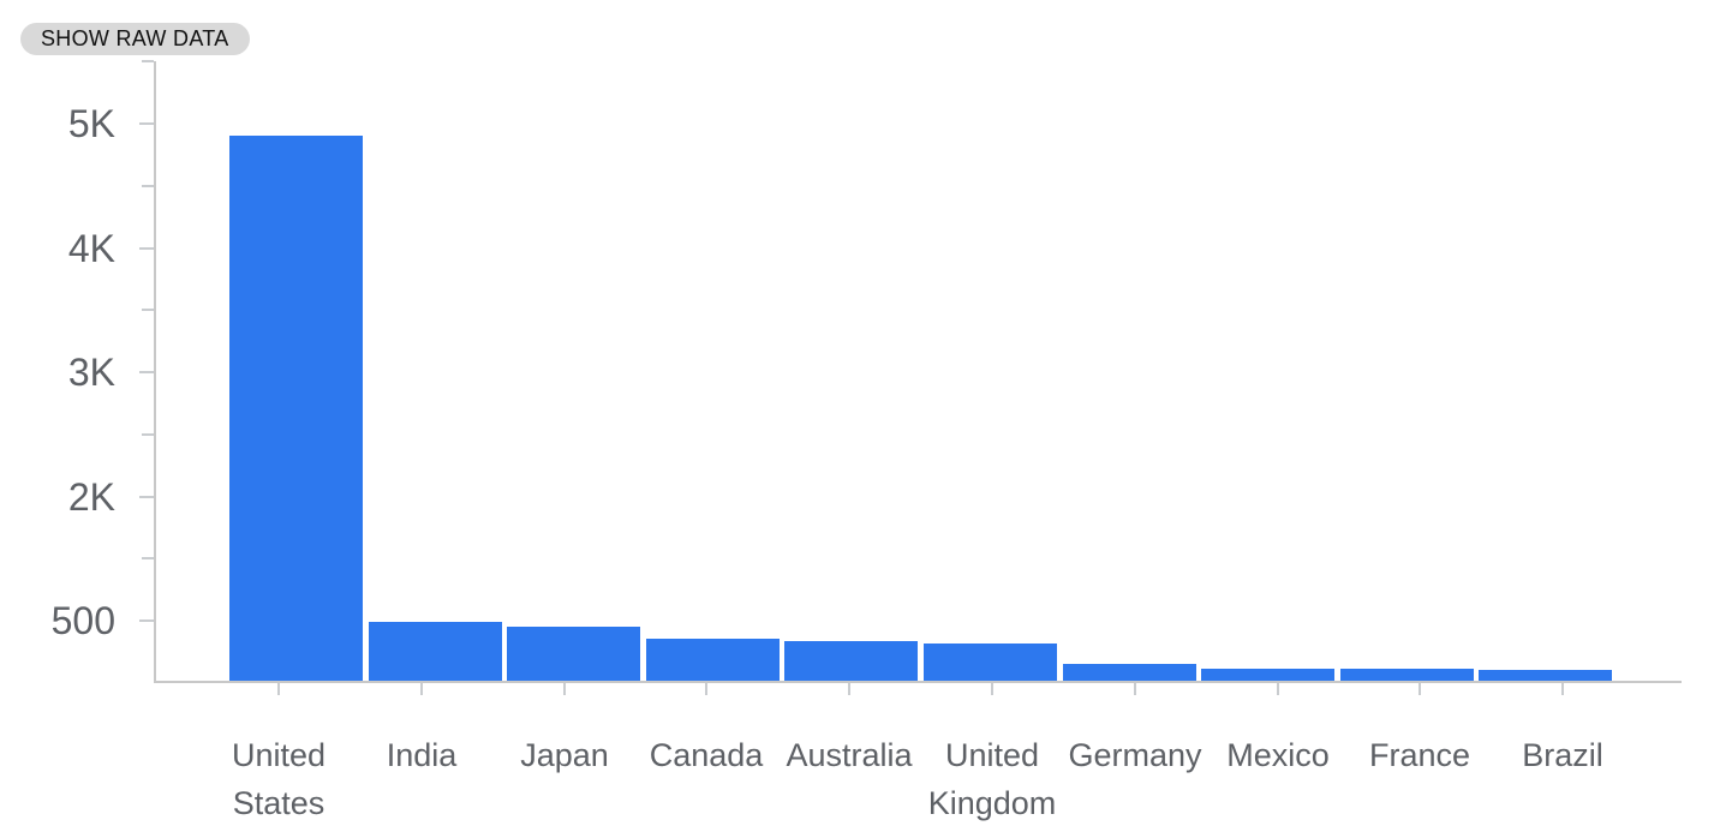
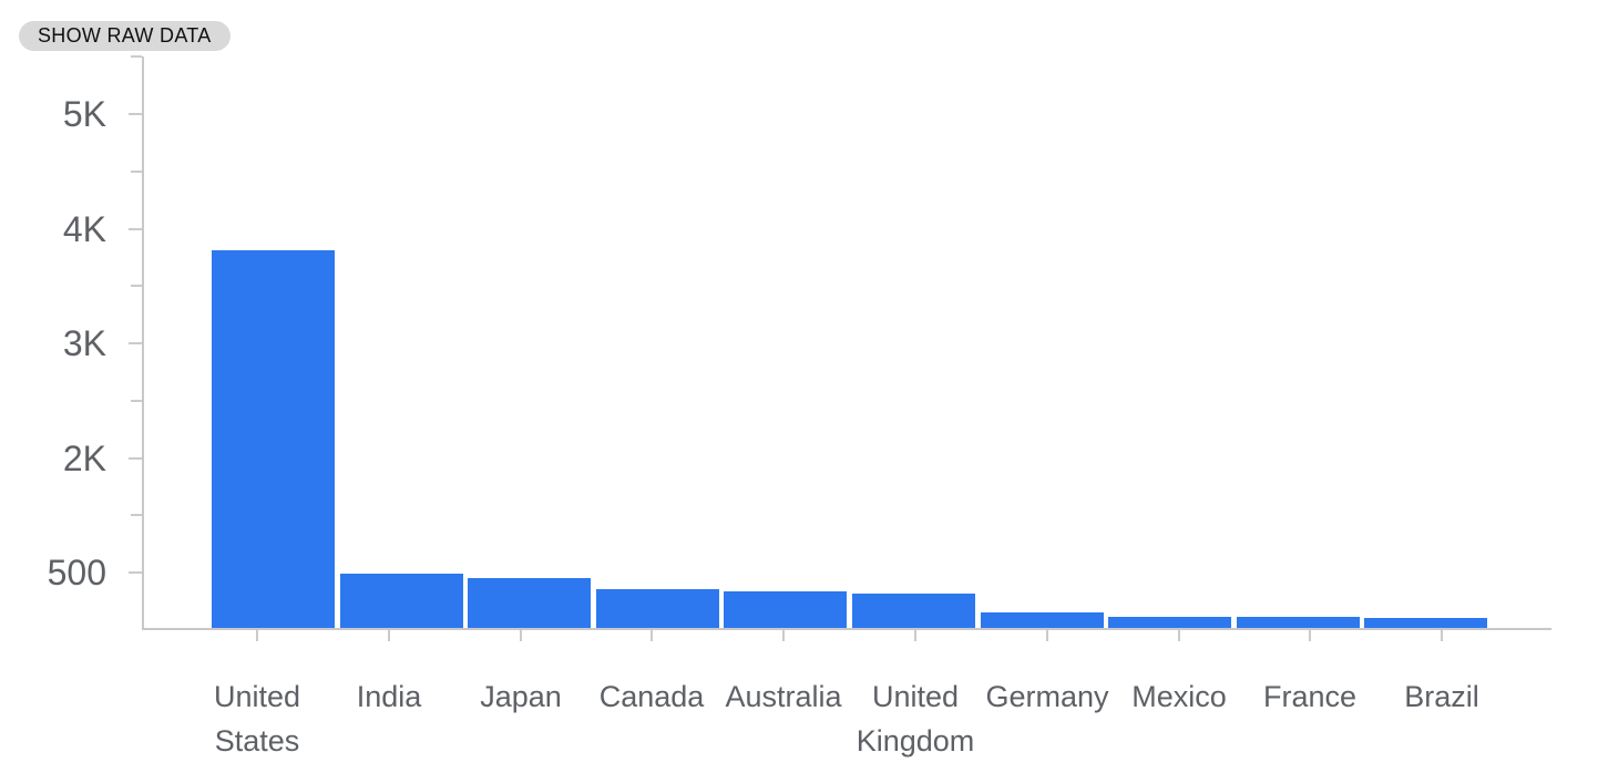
United States: 4.88K -> 3.67K
